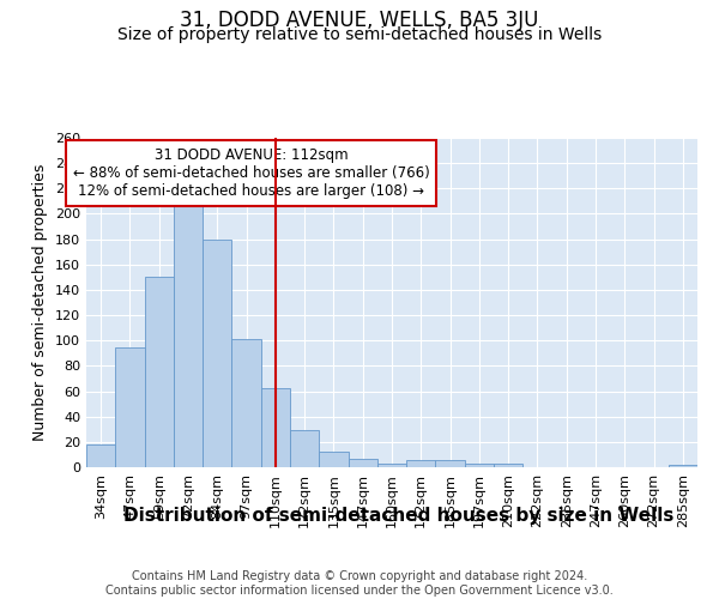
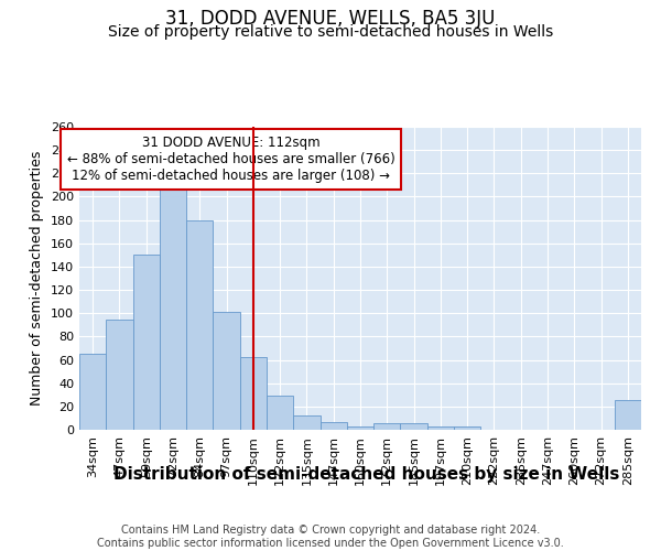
34sqm: 18 -> 65
285sqm: 2 -> 26
